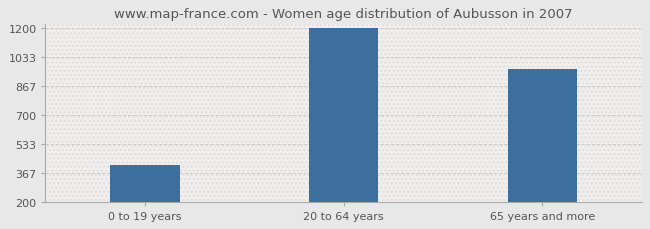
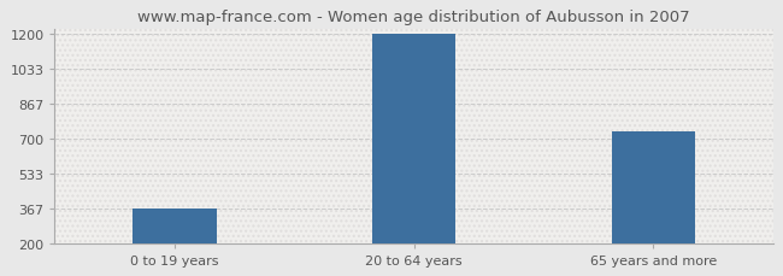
0 to 19 years: 410 -> 370
65 years and more: 960 -> 730
